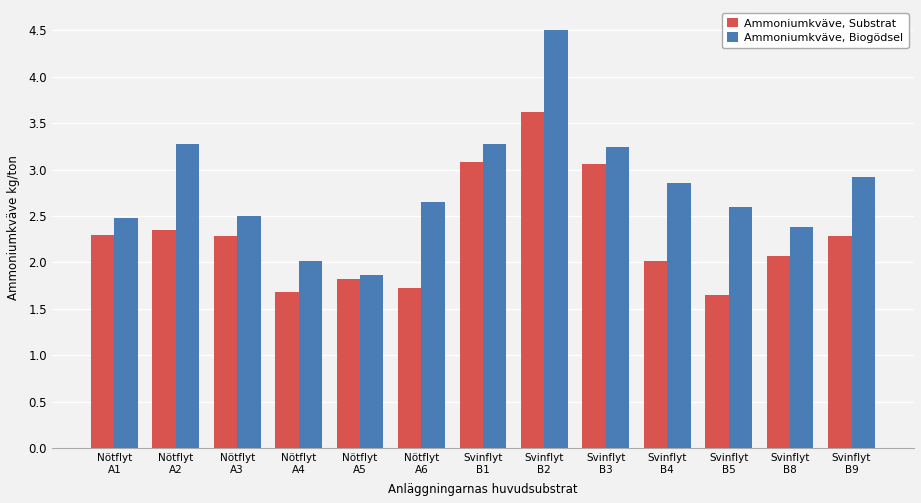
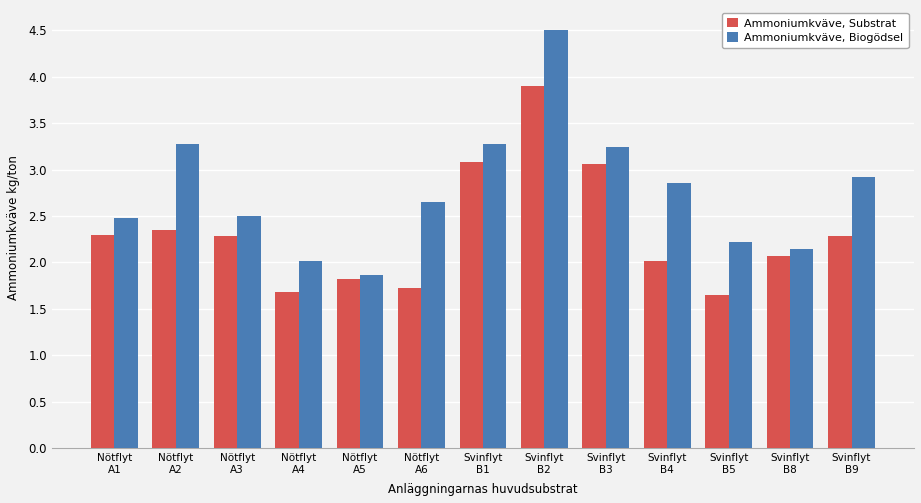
Ammoniumkväve, Substrat/Svinflyt B2: 3.62 -> 3.90
Ammoniumkväve, Biogödsel/Svinflyt B5: 2.60 -> 2.22
Ammoniumkväve, Biogödsel/Svinflyt B8: 2.38 -> 2.15
